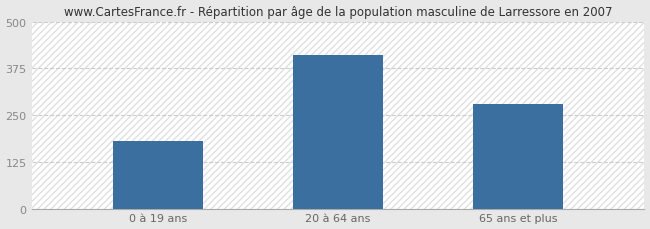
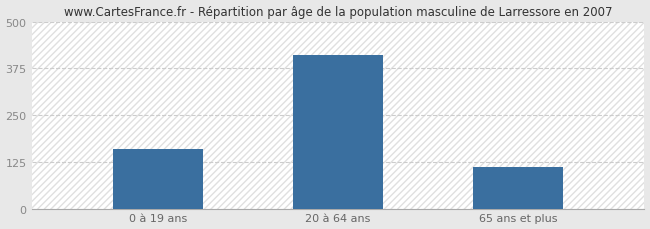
0 à 19 ans: 180 -> 160
65 ans et plus: 280 -> 110
